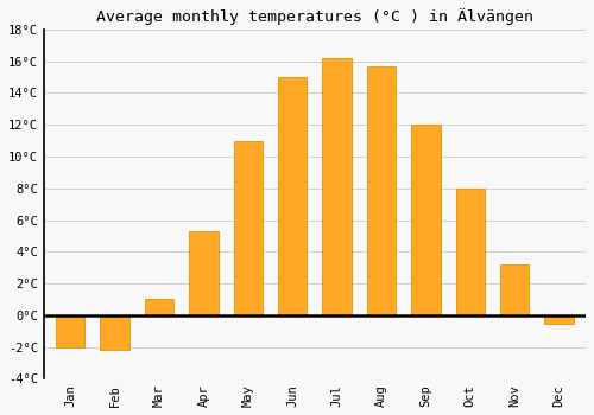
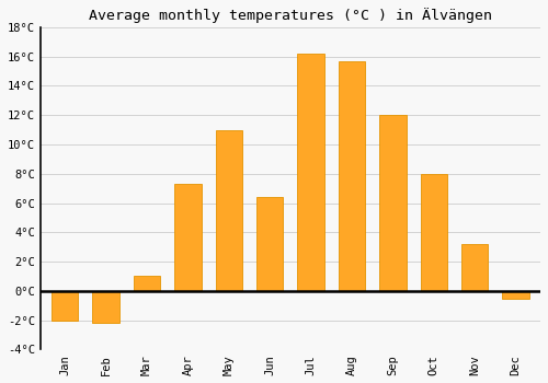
Apr: 5.3°C -> 7.3°C
Jun: 15.0°C -> 6.4°C
